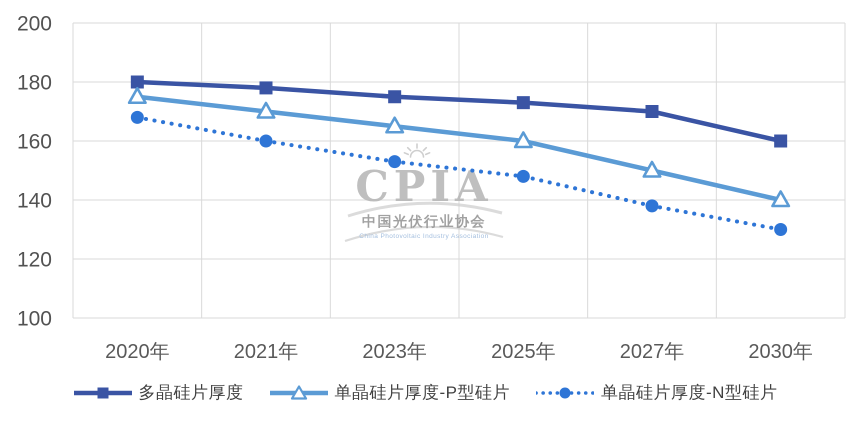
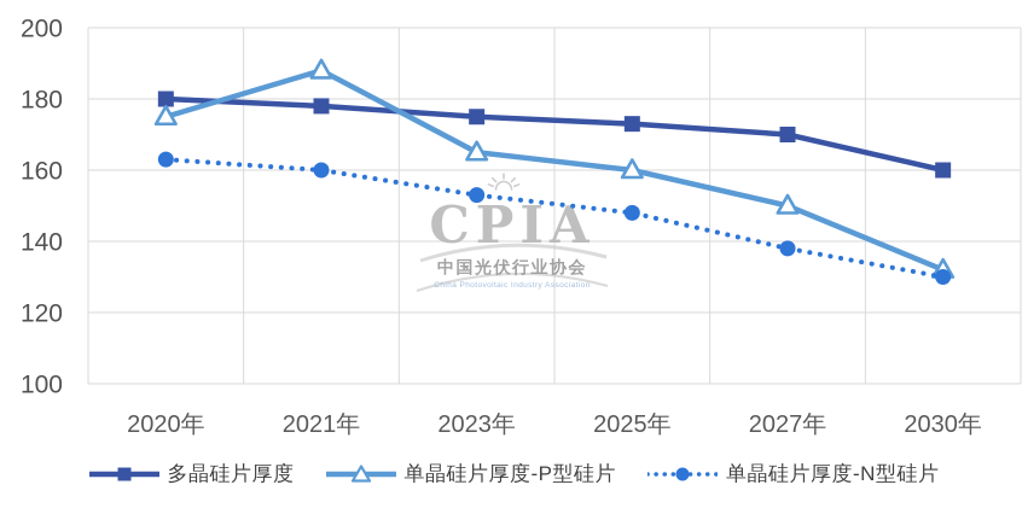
单晶硅片厚度-N型硅片/2020年: 168 -> 163
单晶硅片厚度-P型硅片/2021年: 170 -> 188
单晶硅片厚度-P型硅片/2030年: 140 -> 132
